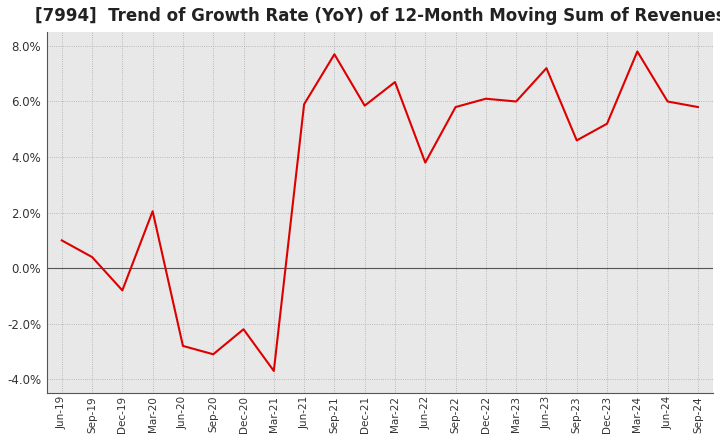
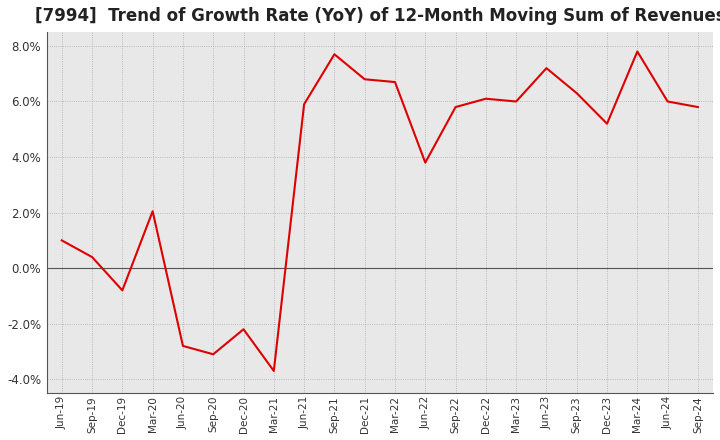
Dec-21: 5.85% -> 6.80%
Sep-23: 4.60% -> 6.30%
